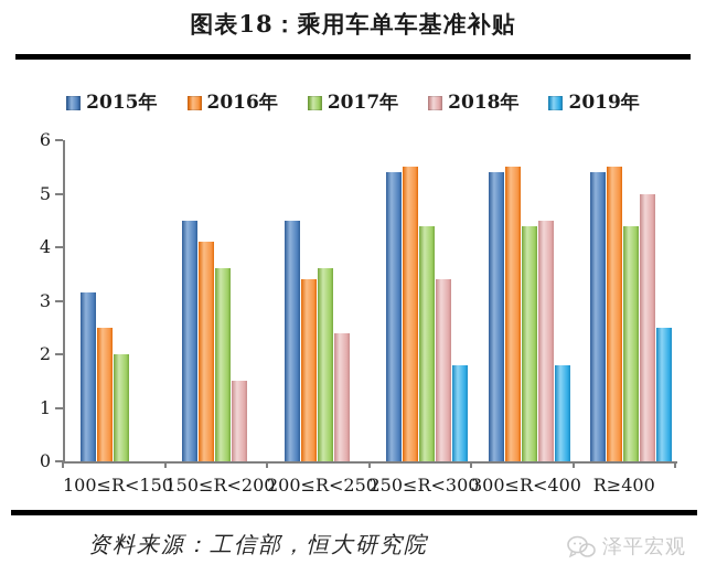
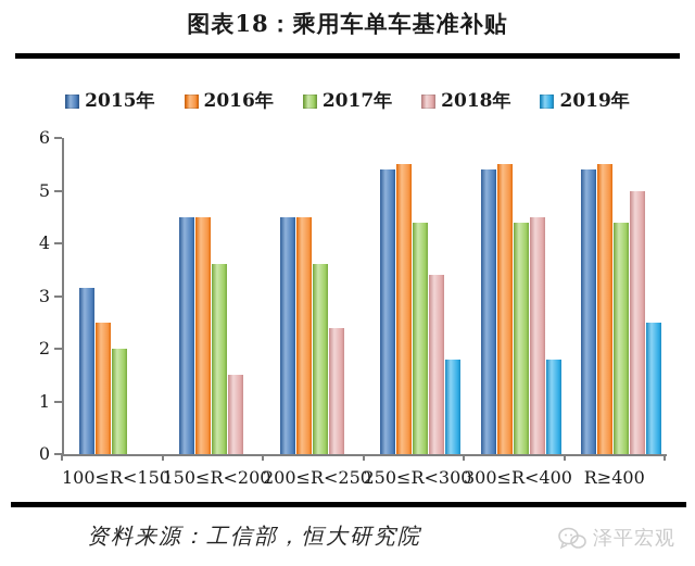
2016年/150≤R<200: 4.1 -> 4.5
2016年/200≤R<250: 3.4 -> 4.5
